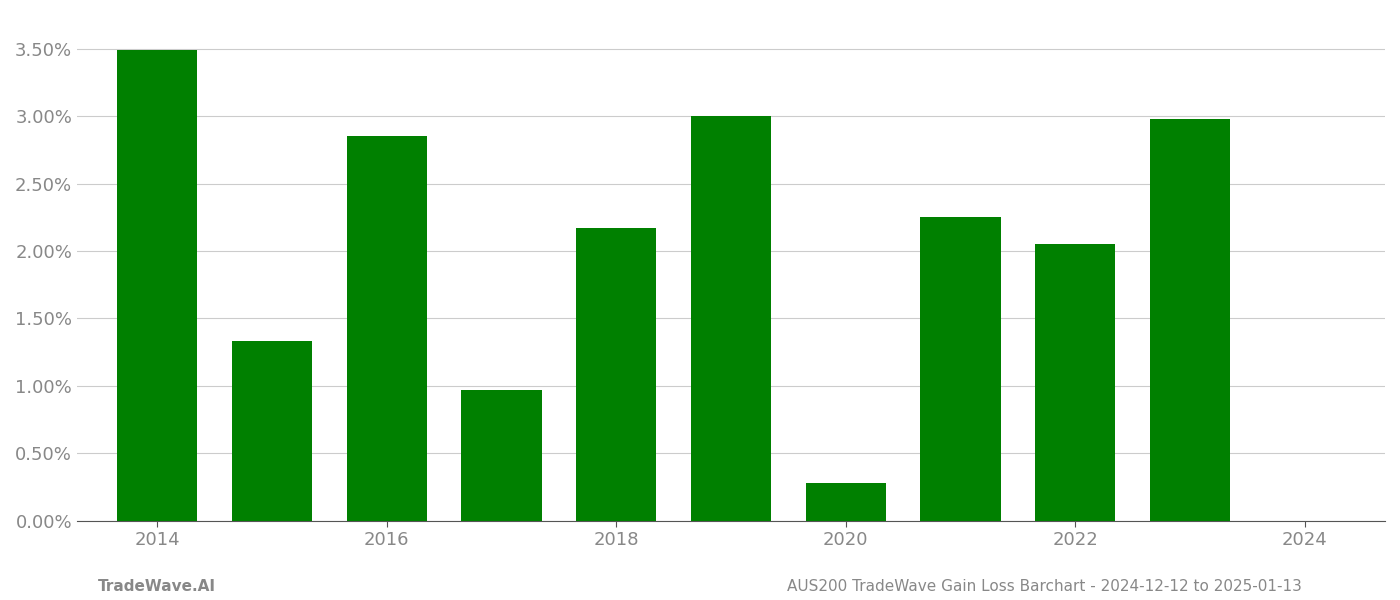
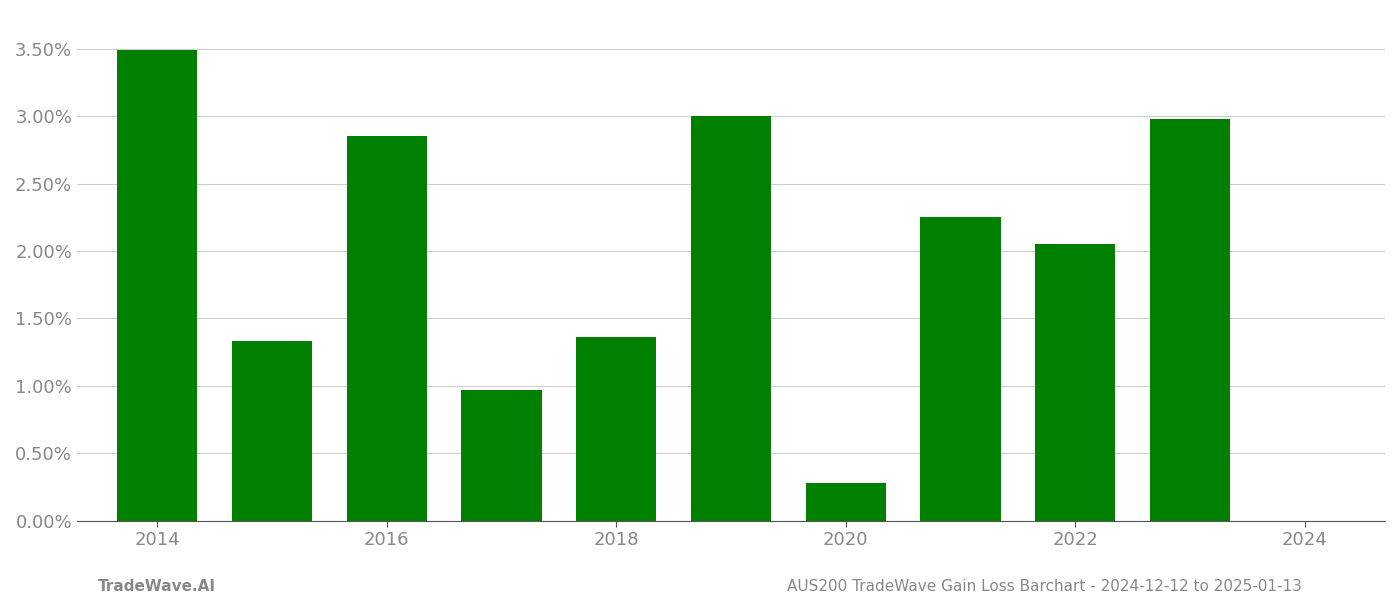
2018: 2.17% -> 1.36%
